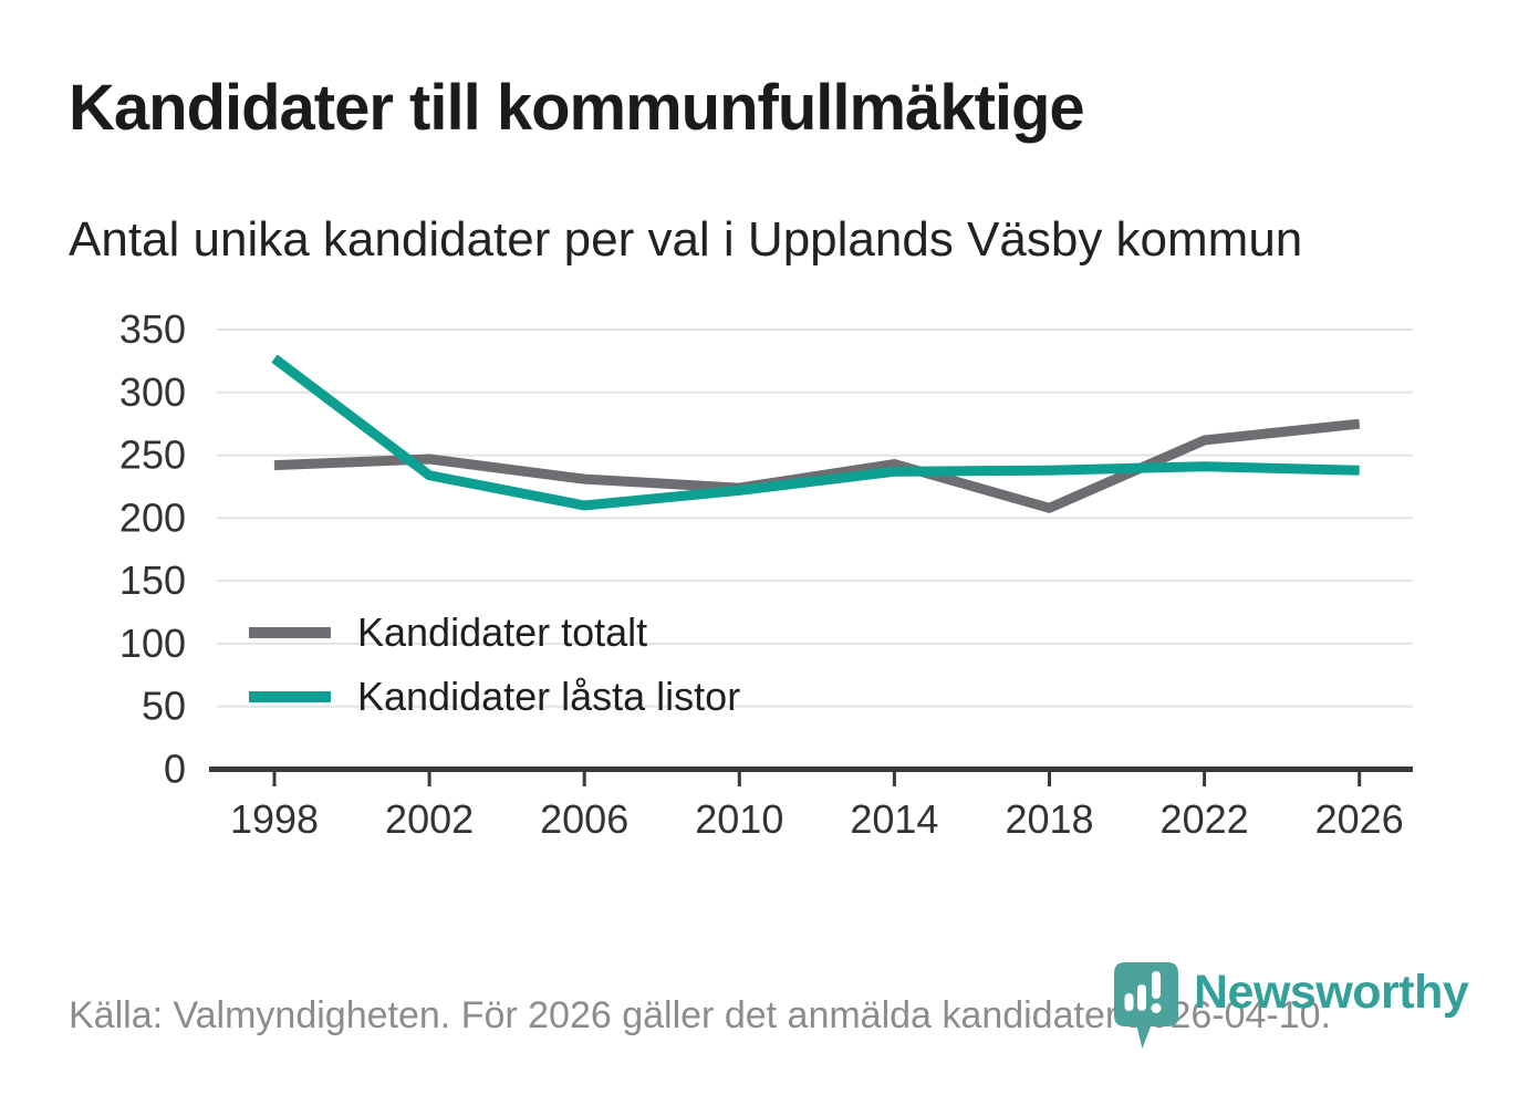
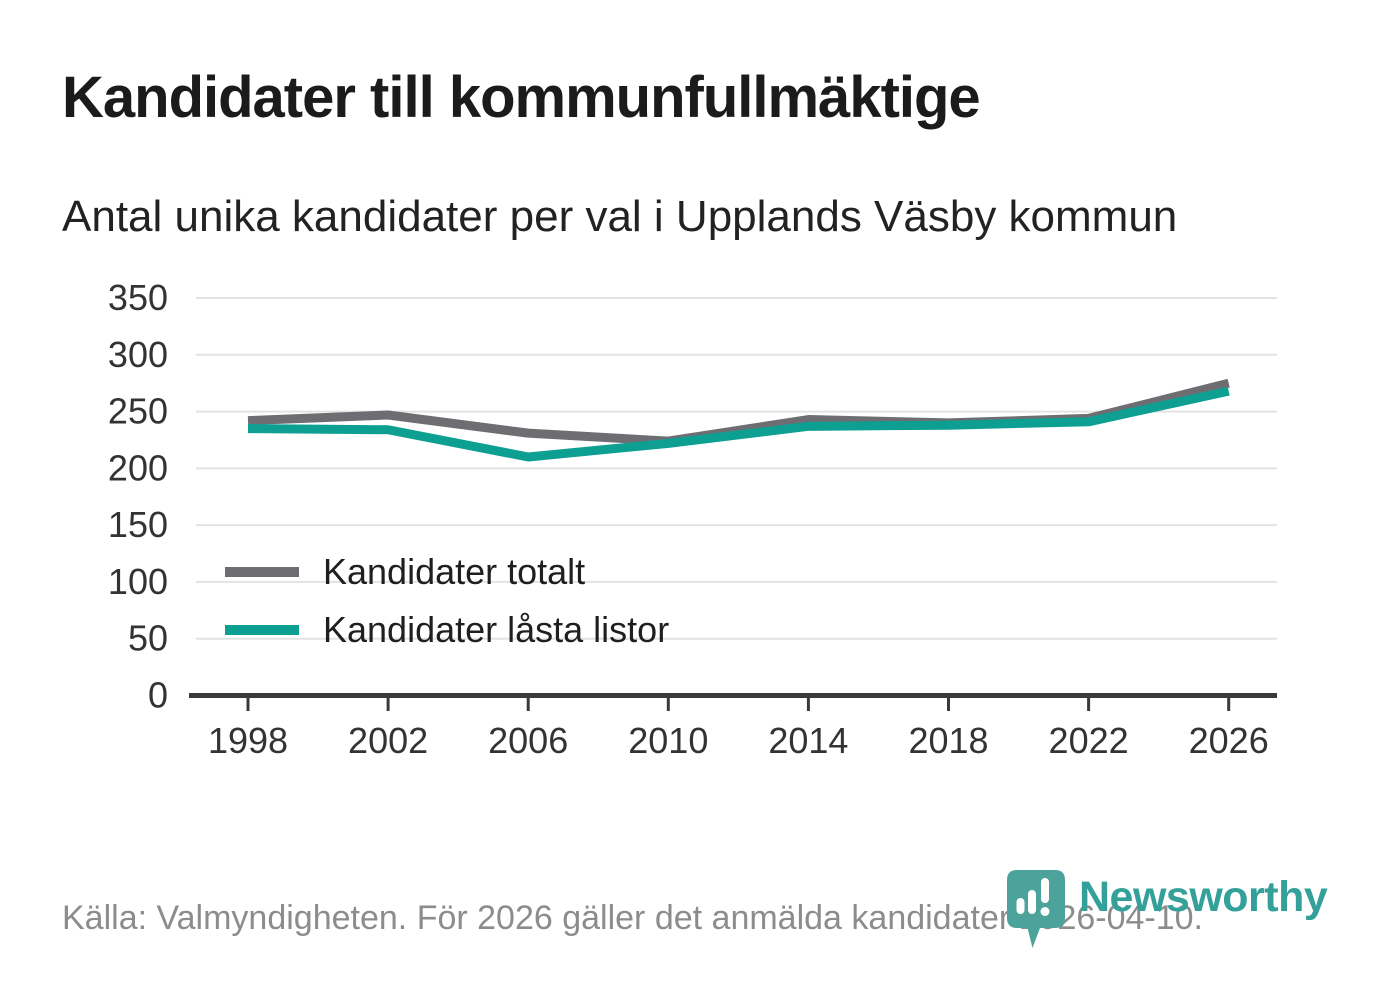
Kandidater låsta listor/1998: 327 -> 235
Kandidater totalt/2018: 208 -> 240
Kandidater totalt/2022: 262 -> 244
Kandidater låsta listor/2026: 238 -> 268
